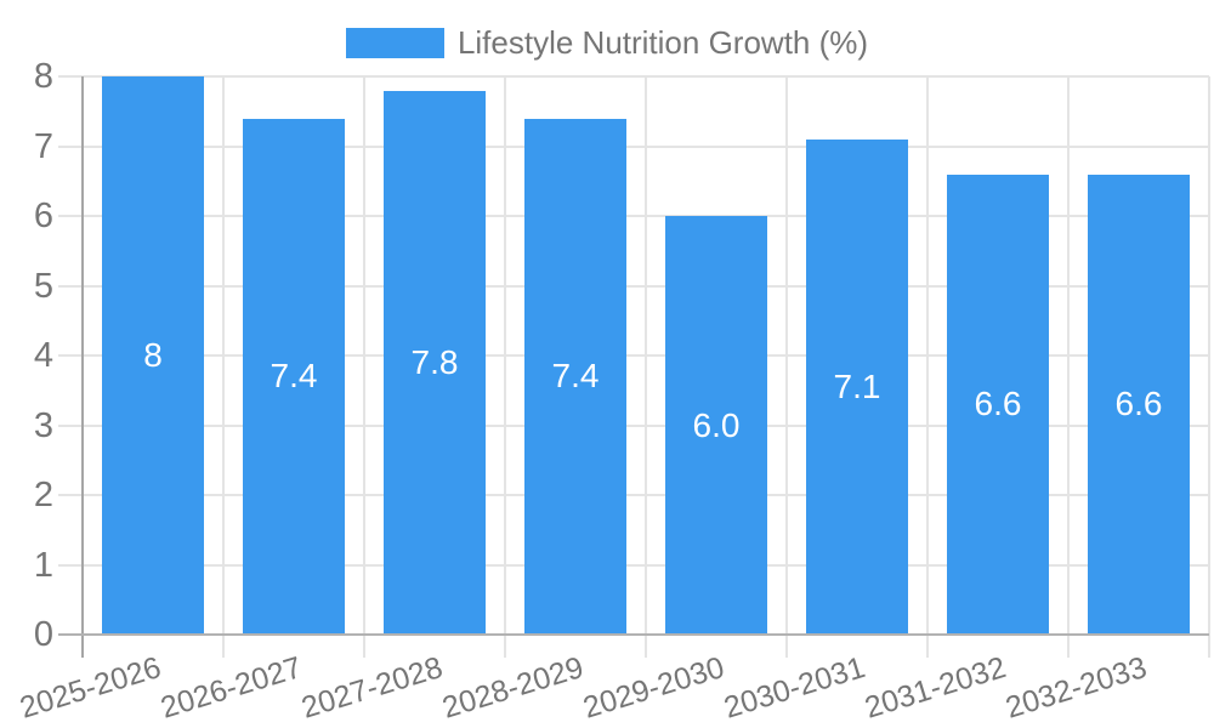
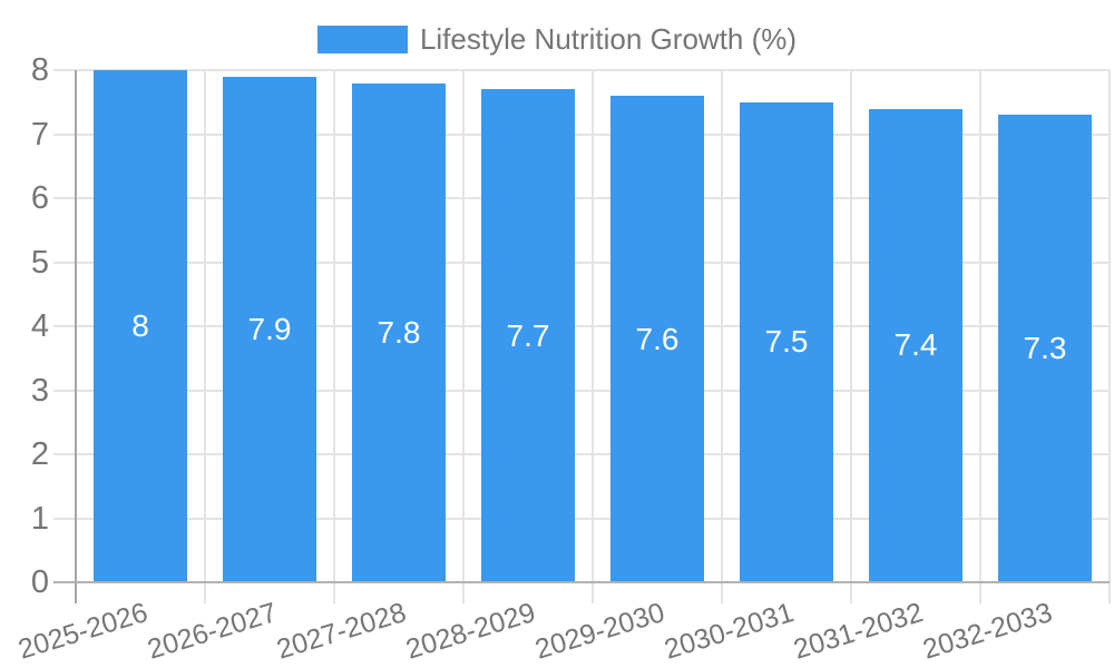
2026-2027: 7.4 -> 7.9
2028-2029: 7.4 -> 7.7
2029-2030: 6.0 -> 7.6
2030-2031: 7.1 -> 7.5
2031-2032: 6.6 -> 7.4
2032-2033: 6.6 -> 7.3
